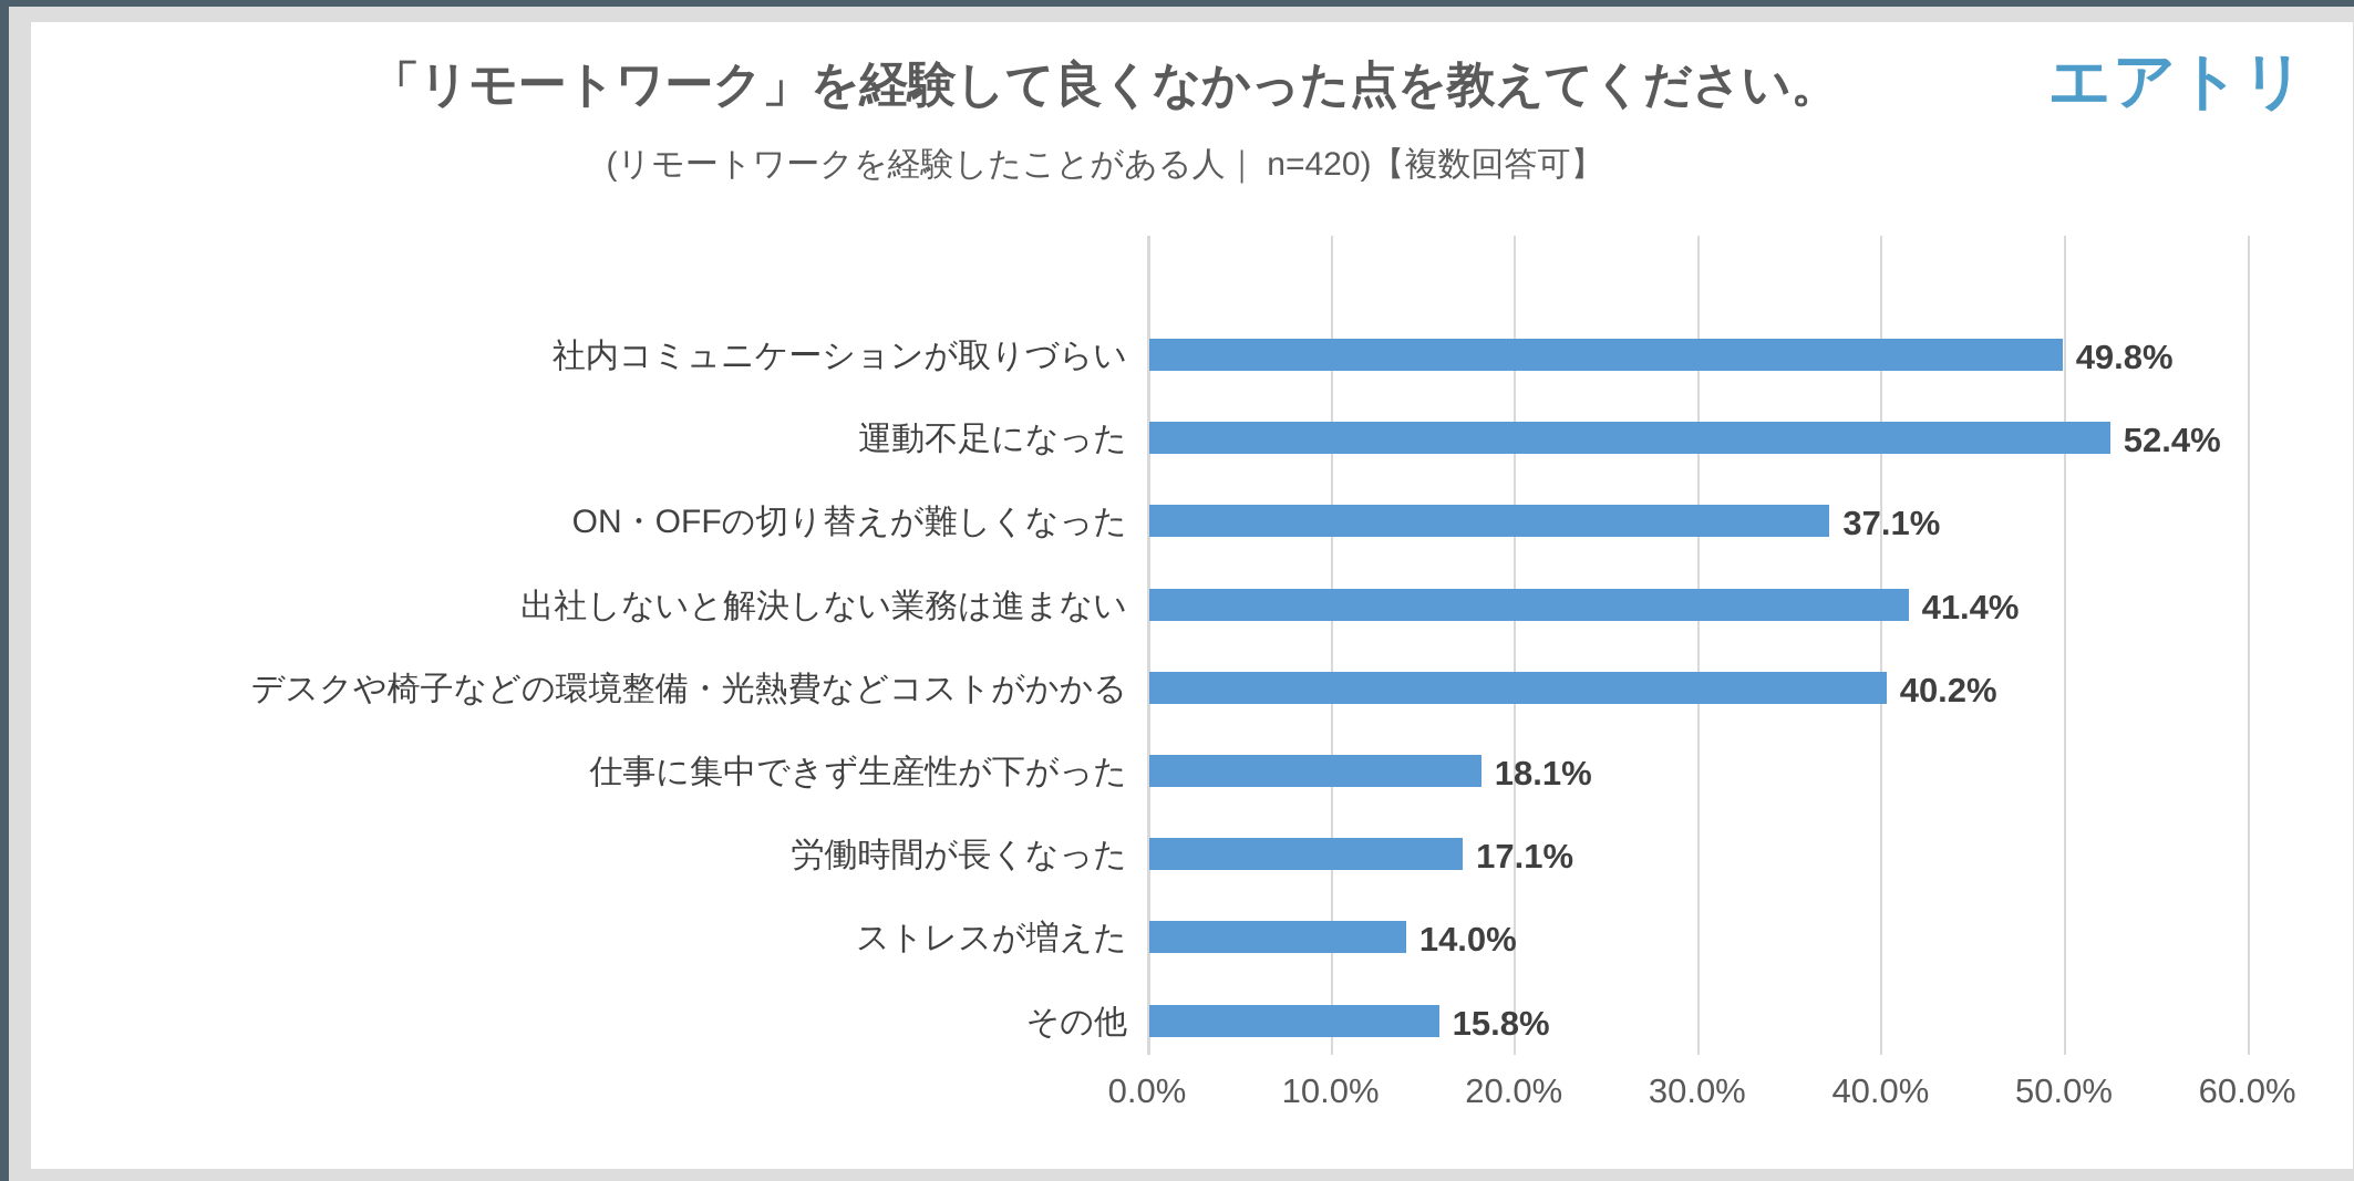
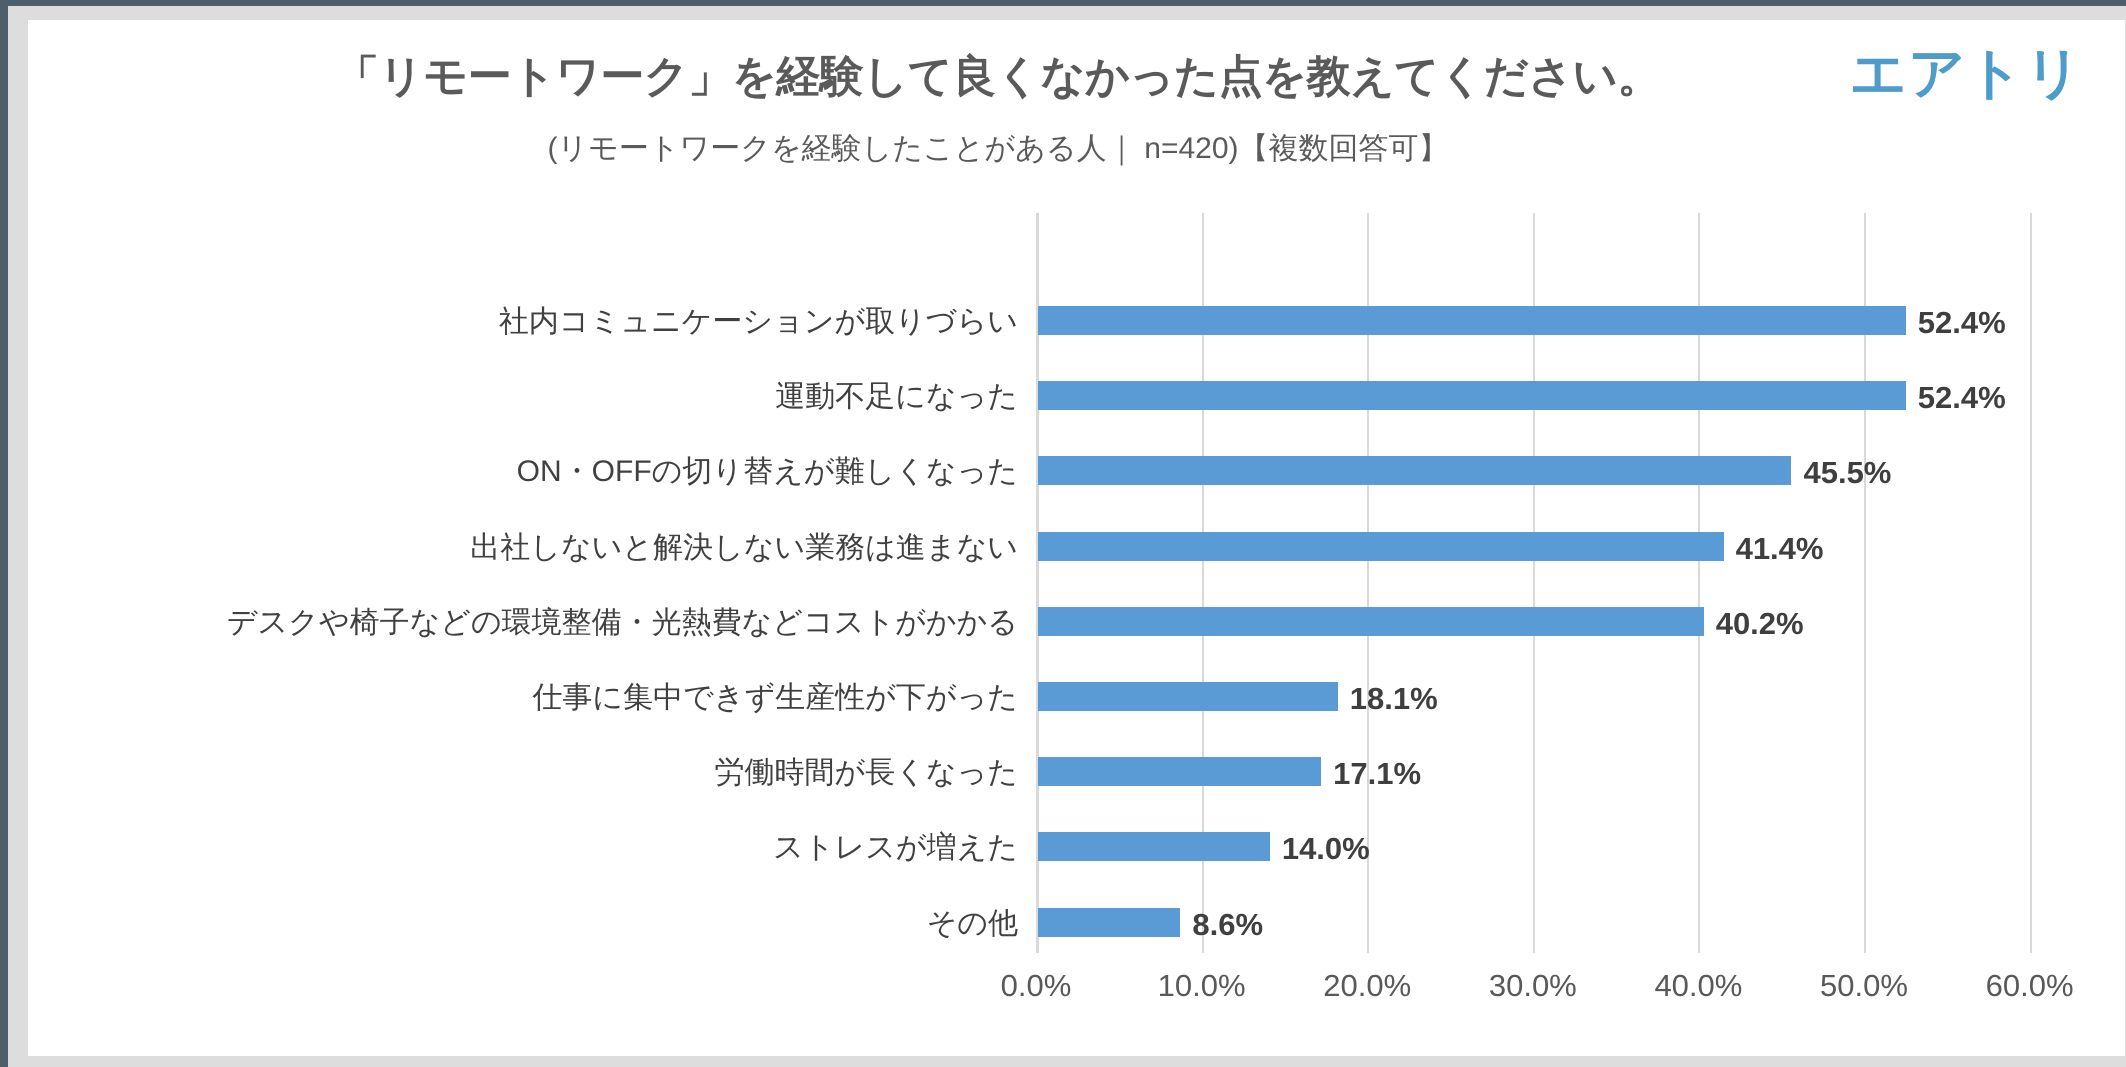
社内コミュニケーションが取りづらい: 49.8% -> 52.4%
ON・OFFの切り替えが難しくなった: 37.1% -> 45.5%
その他: 15.8% -> 8.6%
